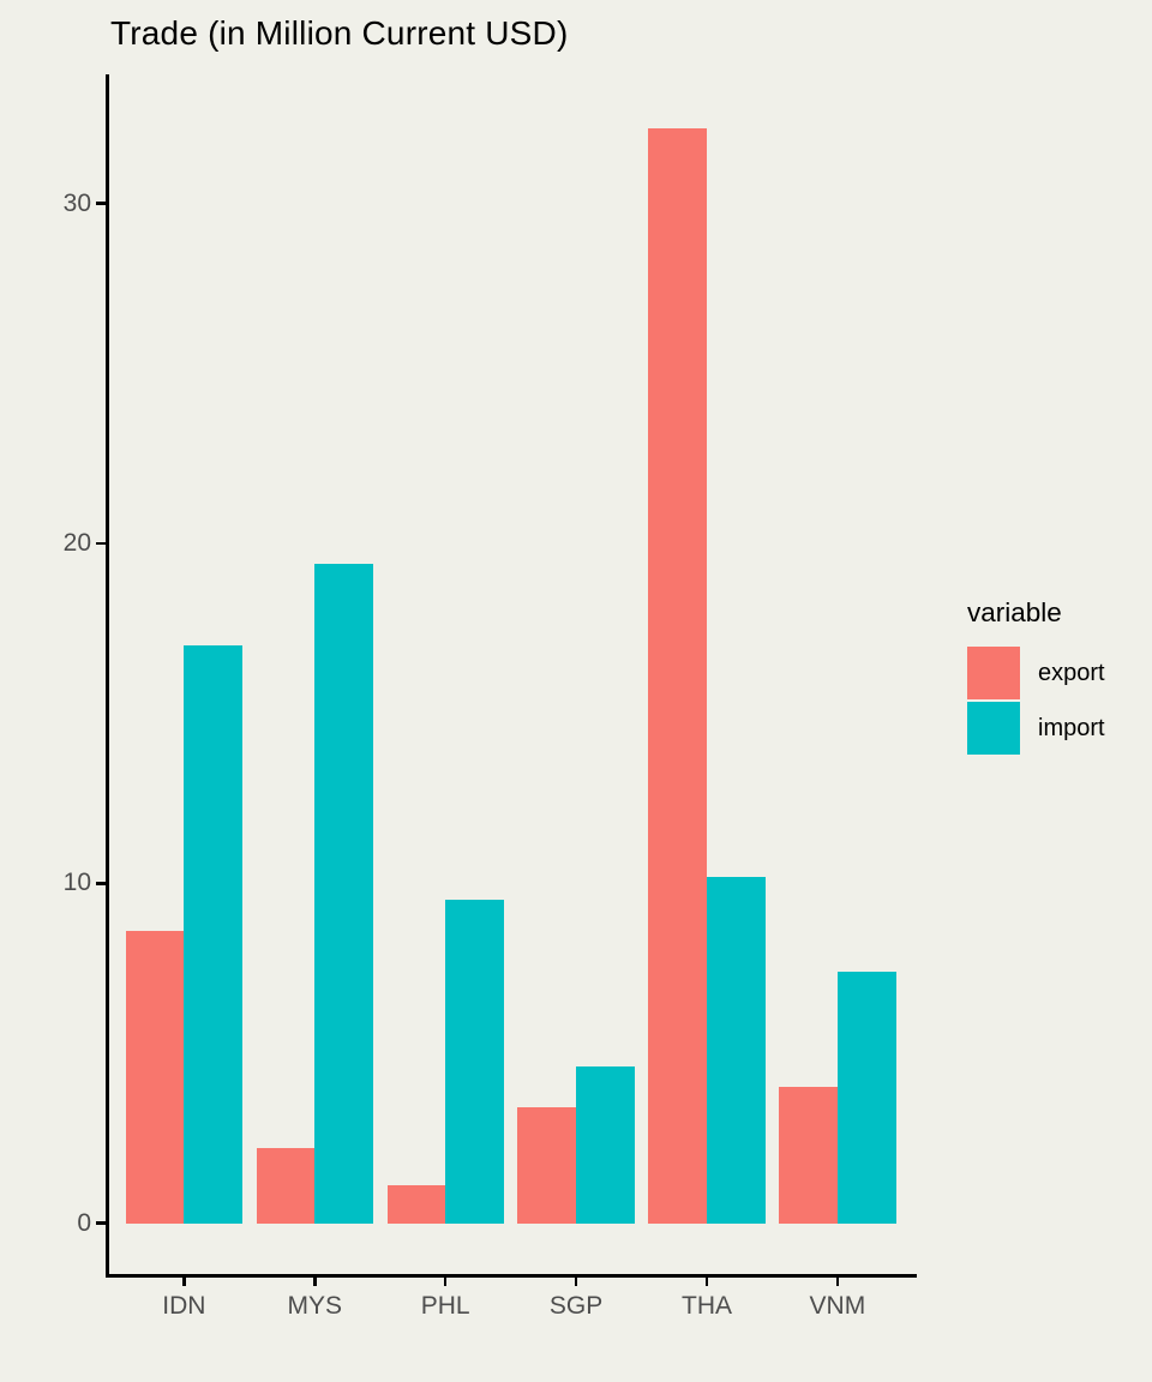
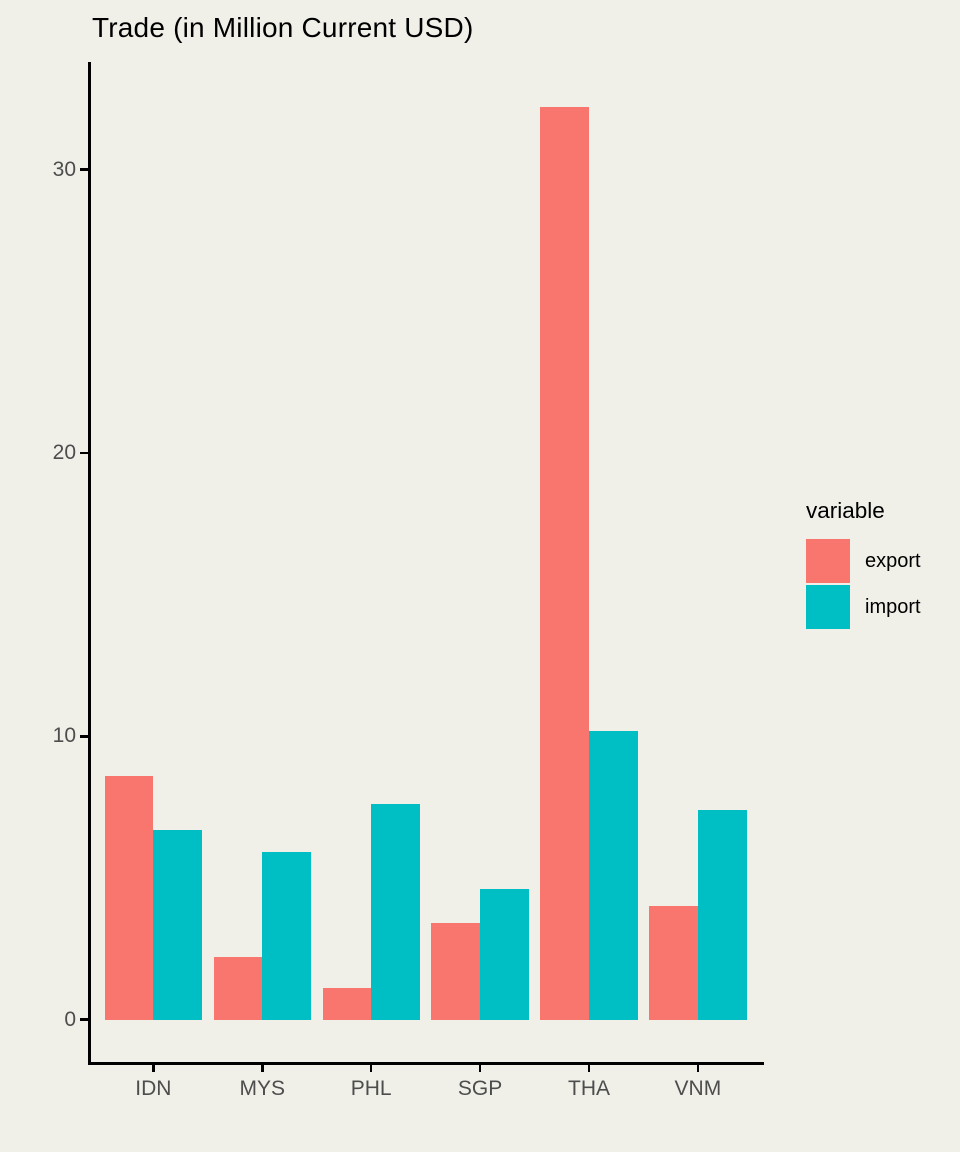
import/IDN: 17.0 -> 6.7
import/MYS: 19.4 -> 5.9
import/PHL: 9.5 -> 7.6
